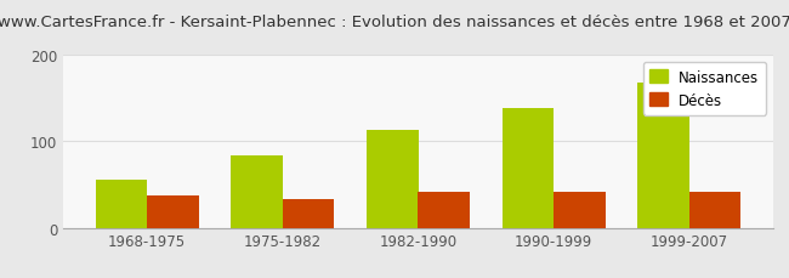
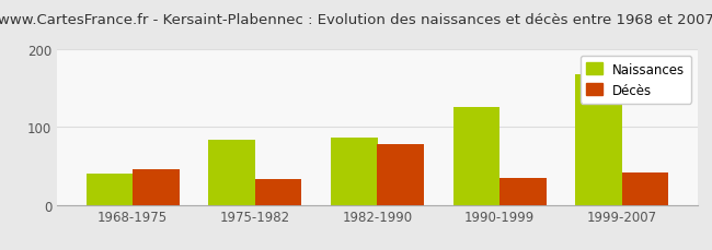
Naissances/1968-1975: 55 -> 40
Décès/1968-1975: 37 -> 46
Naissances/1982-1990: 113 -> 86
Décès/1982-1990: 42 -> 78
Naissances/1990-1999: 138 -> 126
Décès/1990-1999: 42 -> 34
